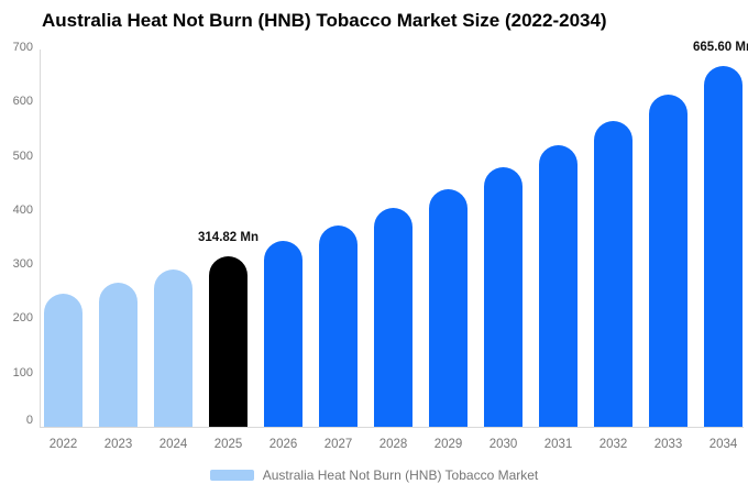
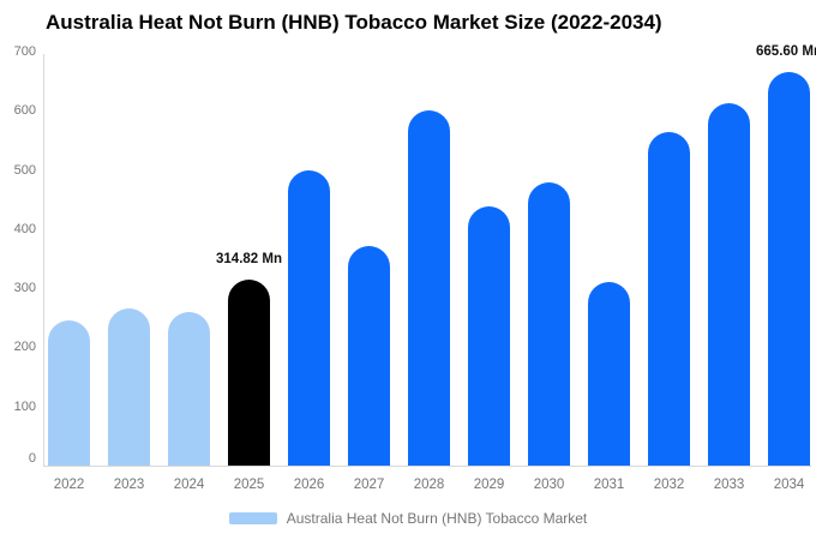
2024: 290 -> 260
2026: 340 -> 500
2028: 400 -> 600
2031: 520 -> 310
